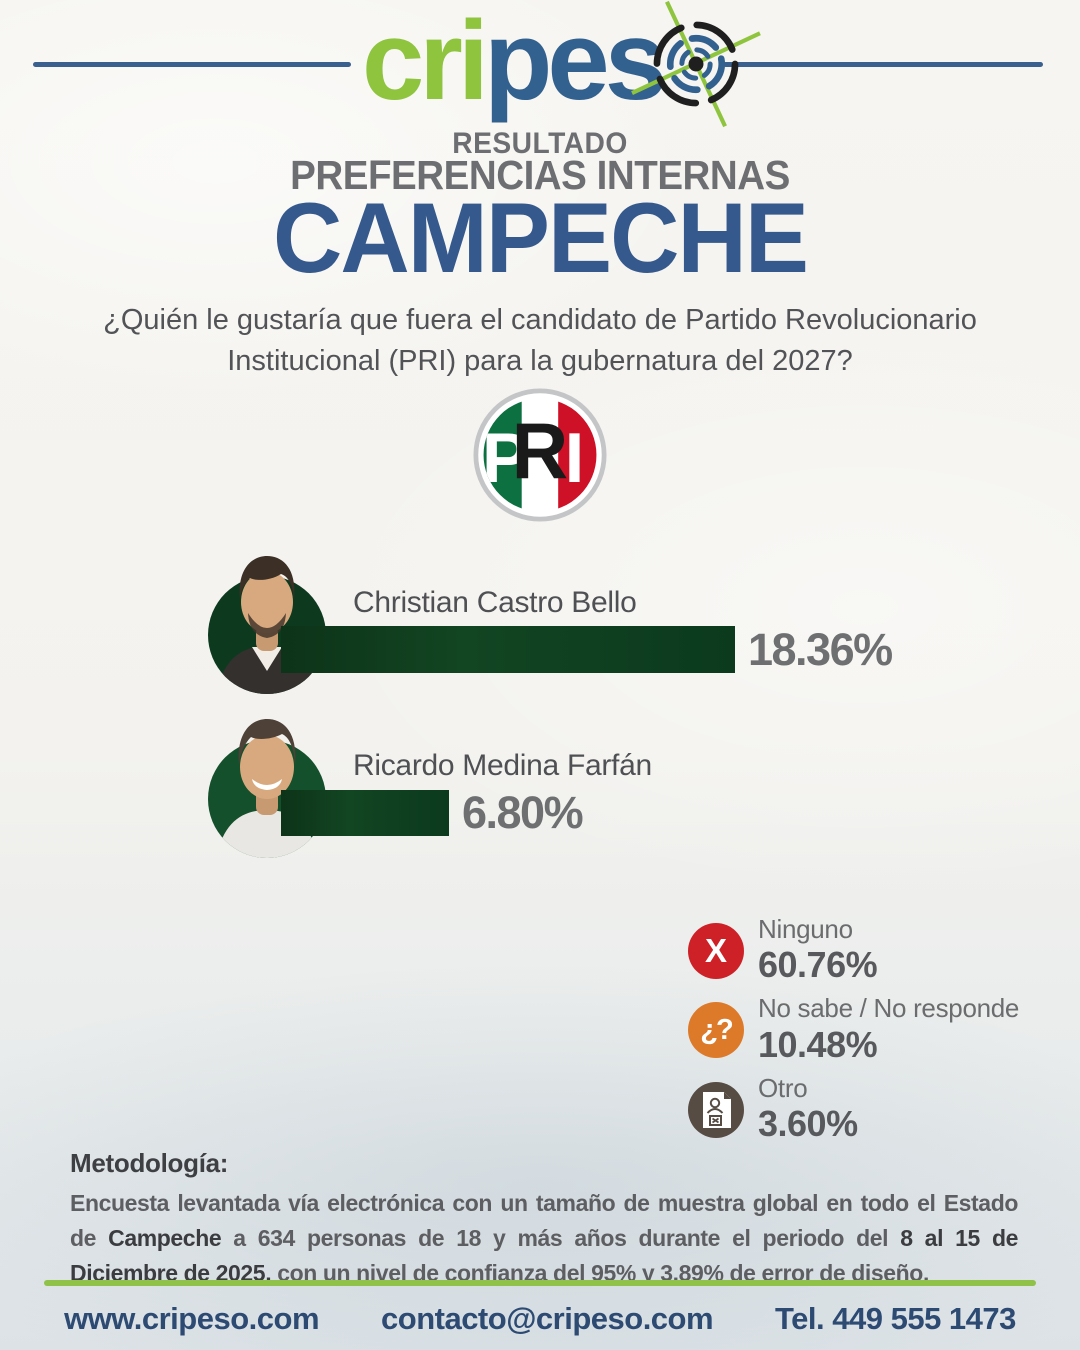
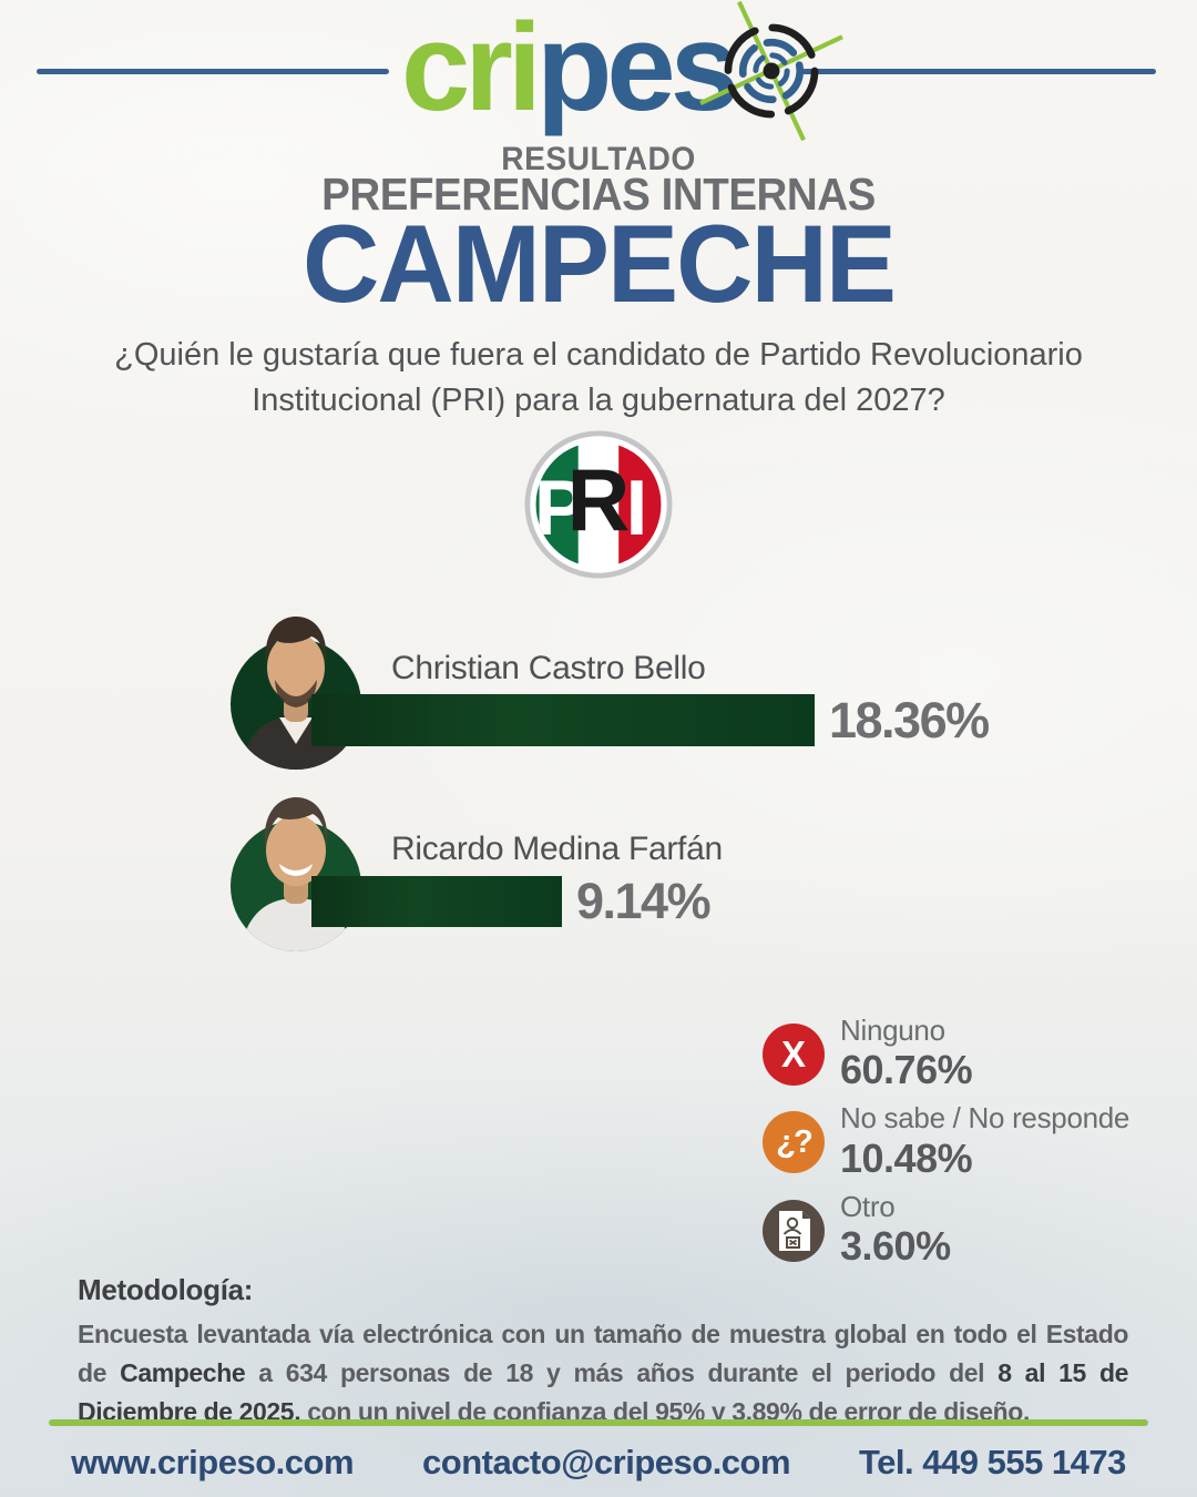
Ricardo Medina Farfán: 6.80% -> 9.14%
